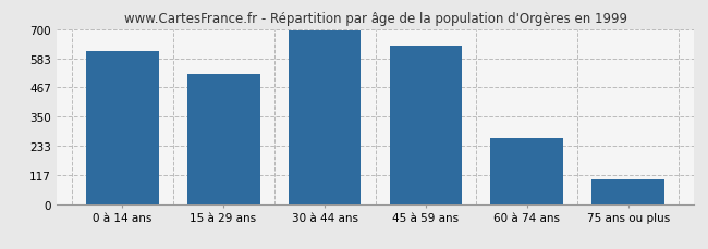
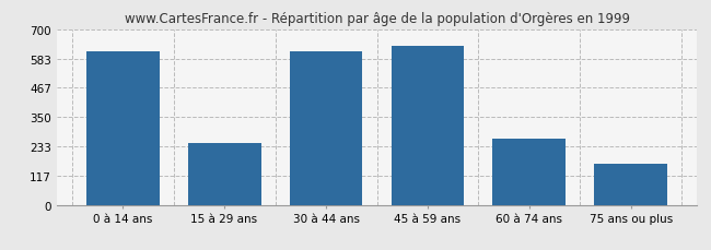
15 à 29 ans: 521 -> 245
30 à 44 ans: 694 -> 610
75 ans ou plus: 98 -> 165
